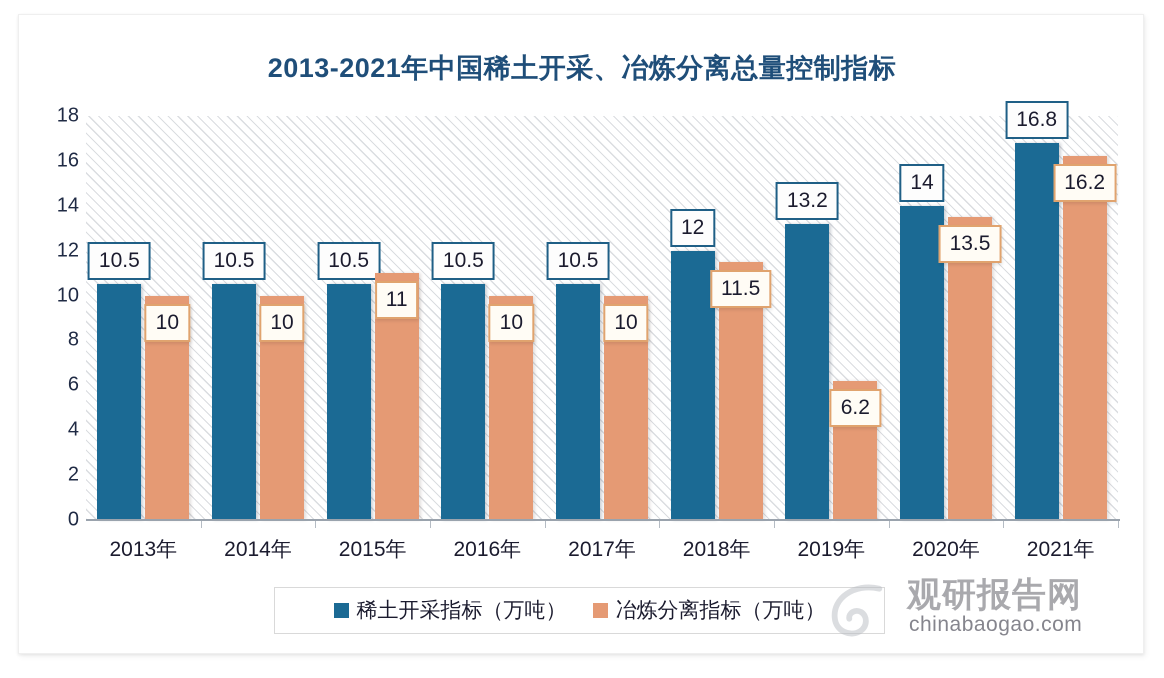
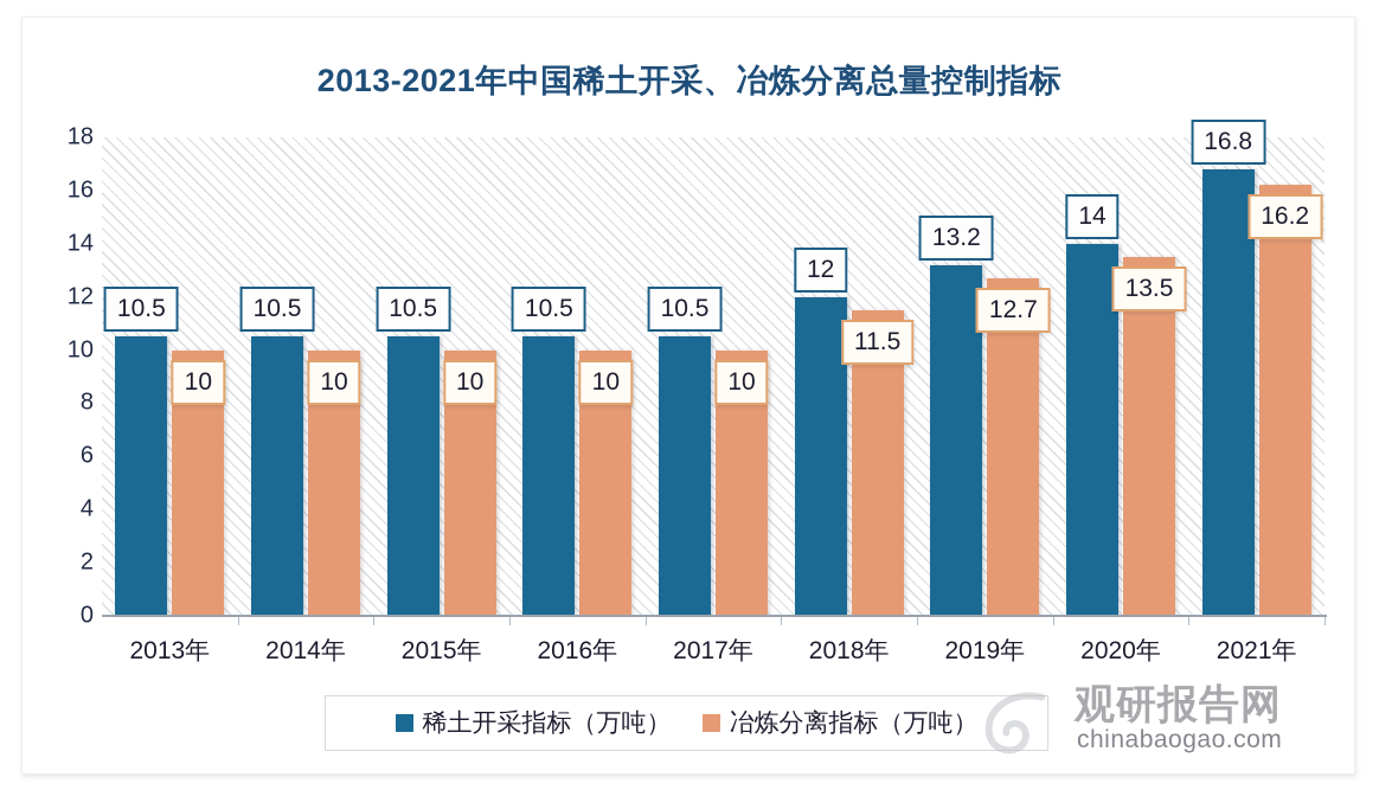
冶炼分离指标（万吨）/2015年: 11 -> 10
冶炼分离指标（万吨）/2019年: 6.2 -> 12.7
